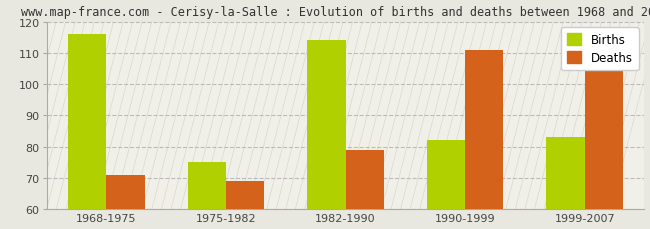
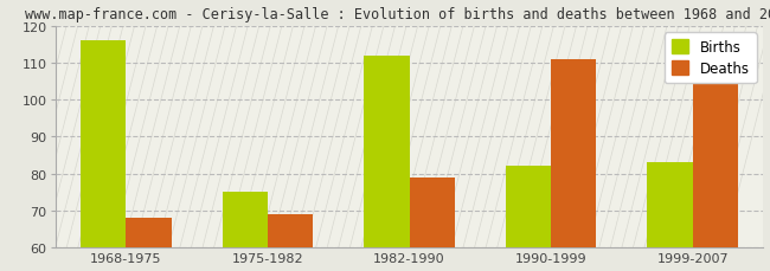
Deaths/1968-1975: 71 -> 68
Births/1982-1990: 114 -> 112
